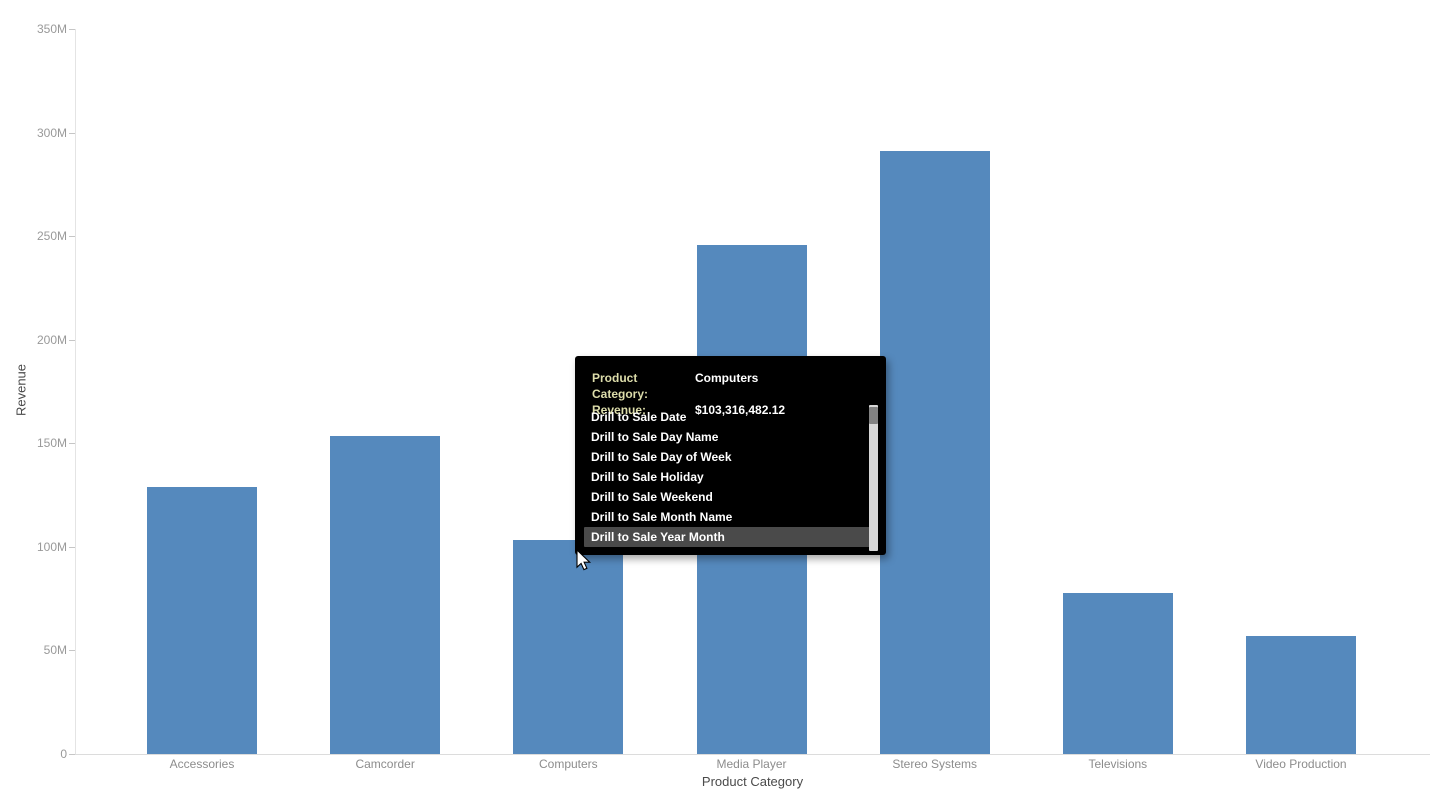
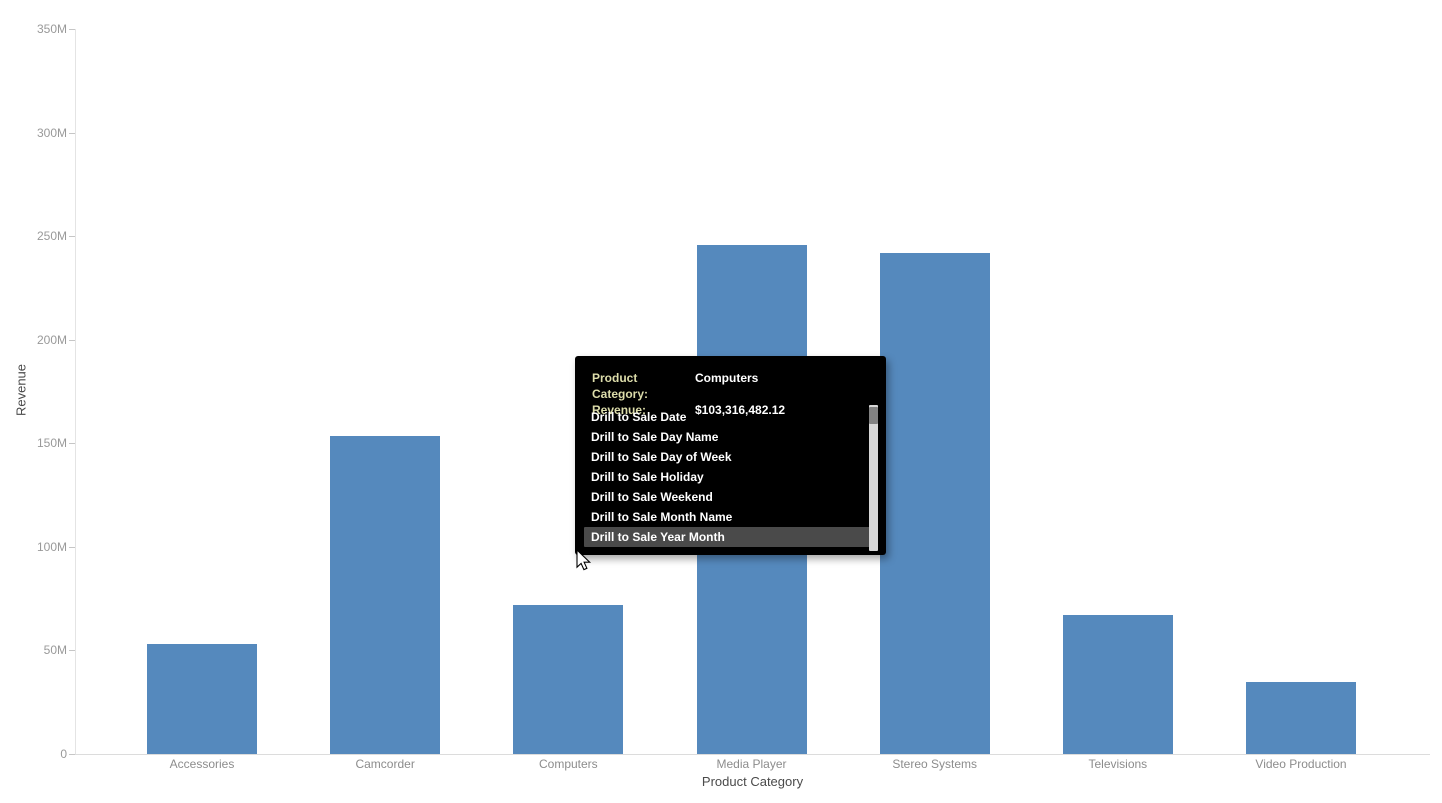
Accessories: 129M -> 53M
Computers: 103M -> 72M
Stereo Systems: 291M -> 242M
Televisions: 78M -> 67M
Video Production: 57M -> 35M
